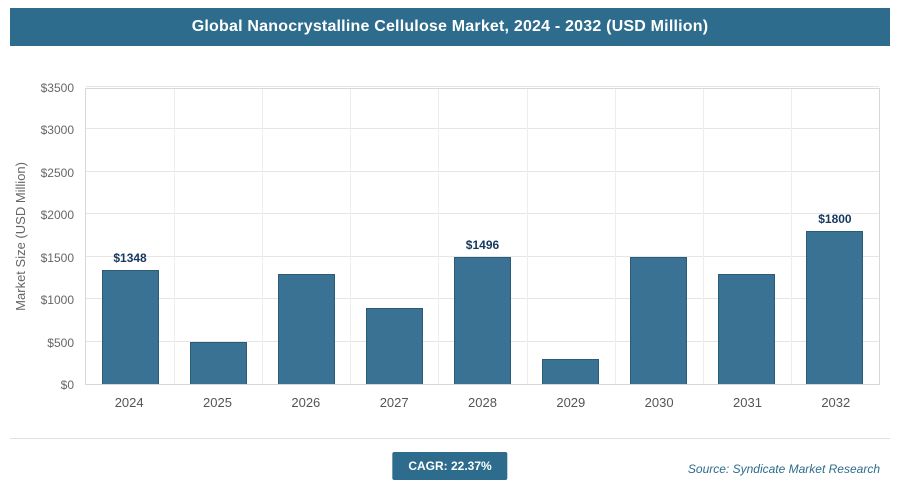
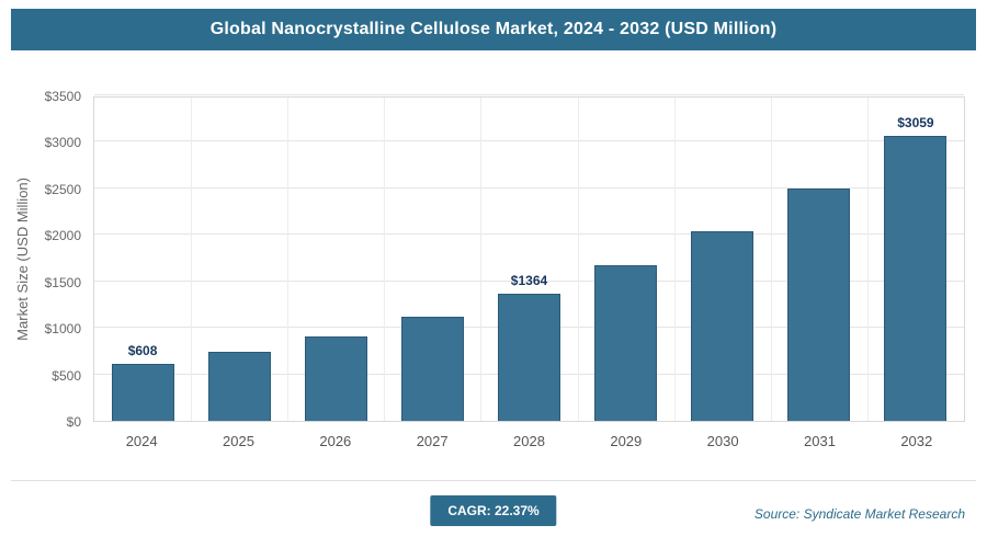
2024: $1348 -> $608
2025: $500 -> $700
2026: $1300 -> $900
2027: $900 -> $1100
2028: $1496 -> $1364
2029: $300 -> $1700
2030: $1500 -> $2000
2031: $1300 -> $2500
2032: $1800 -> $3059
